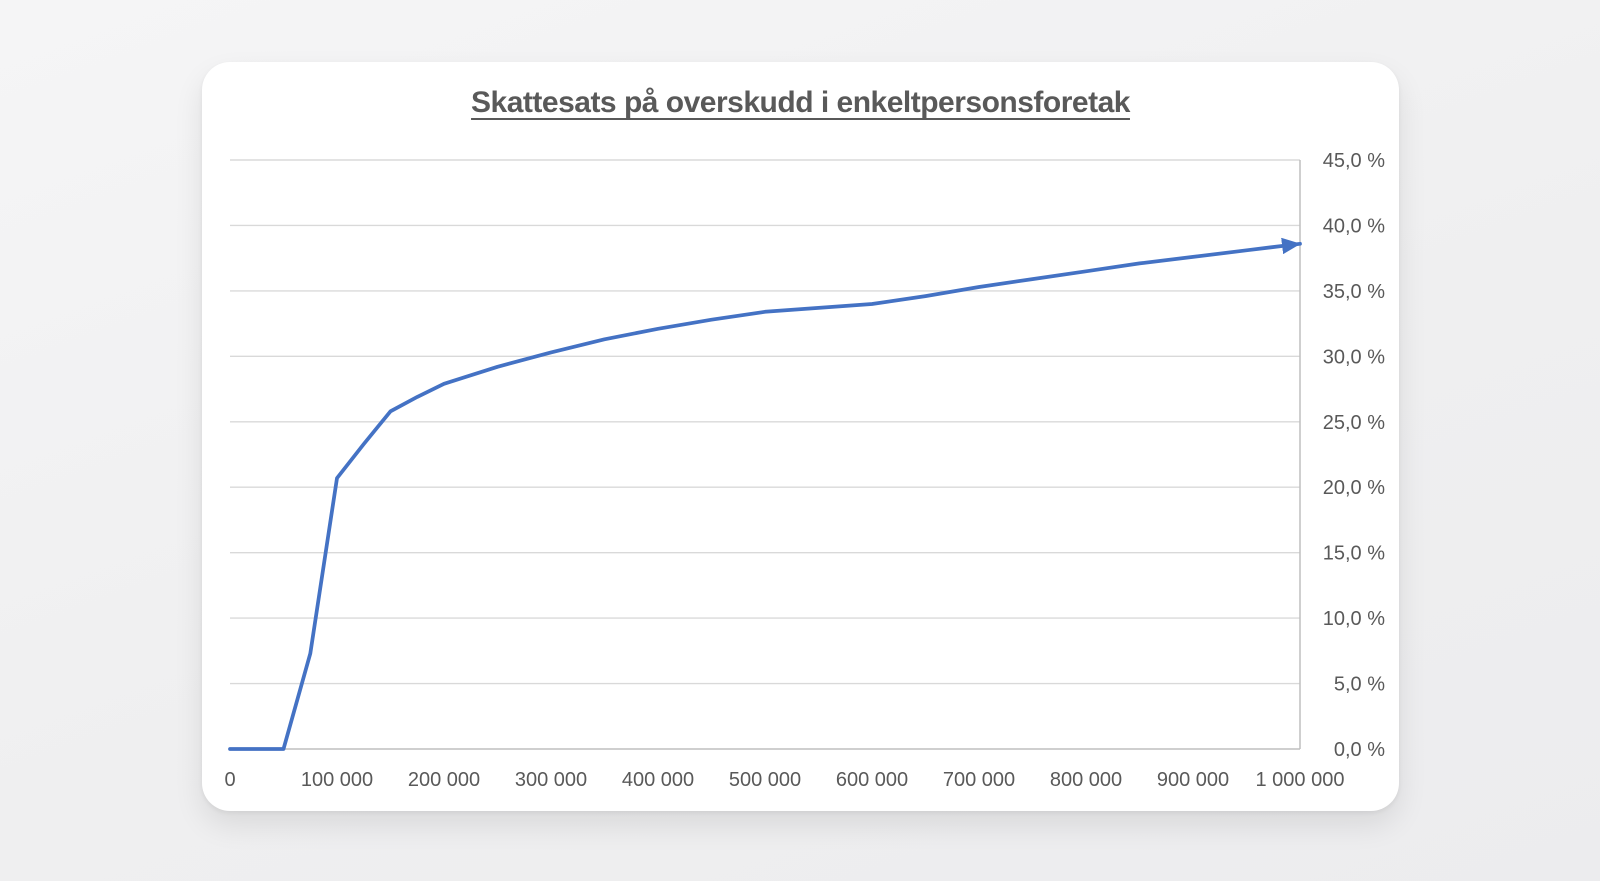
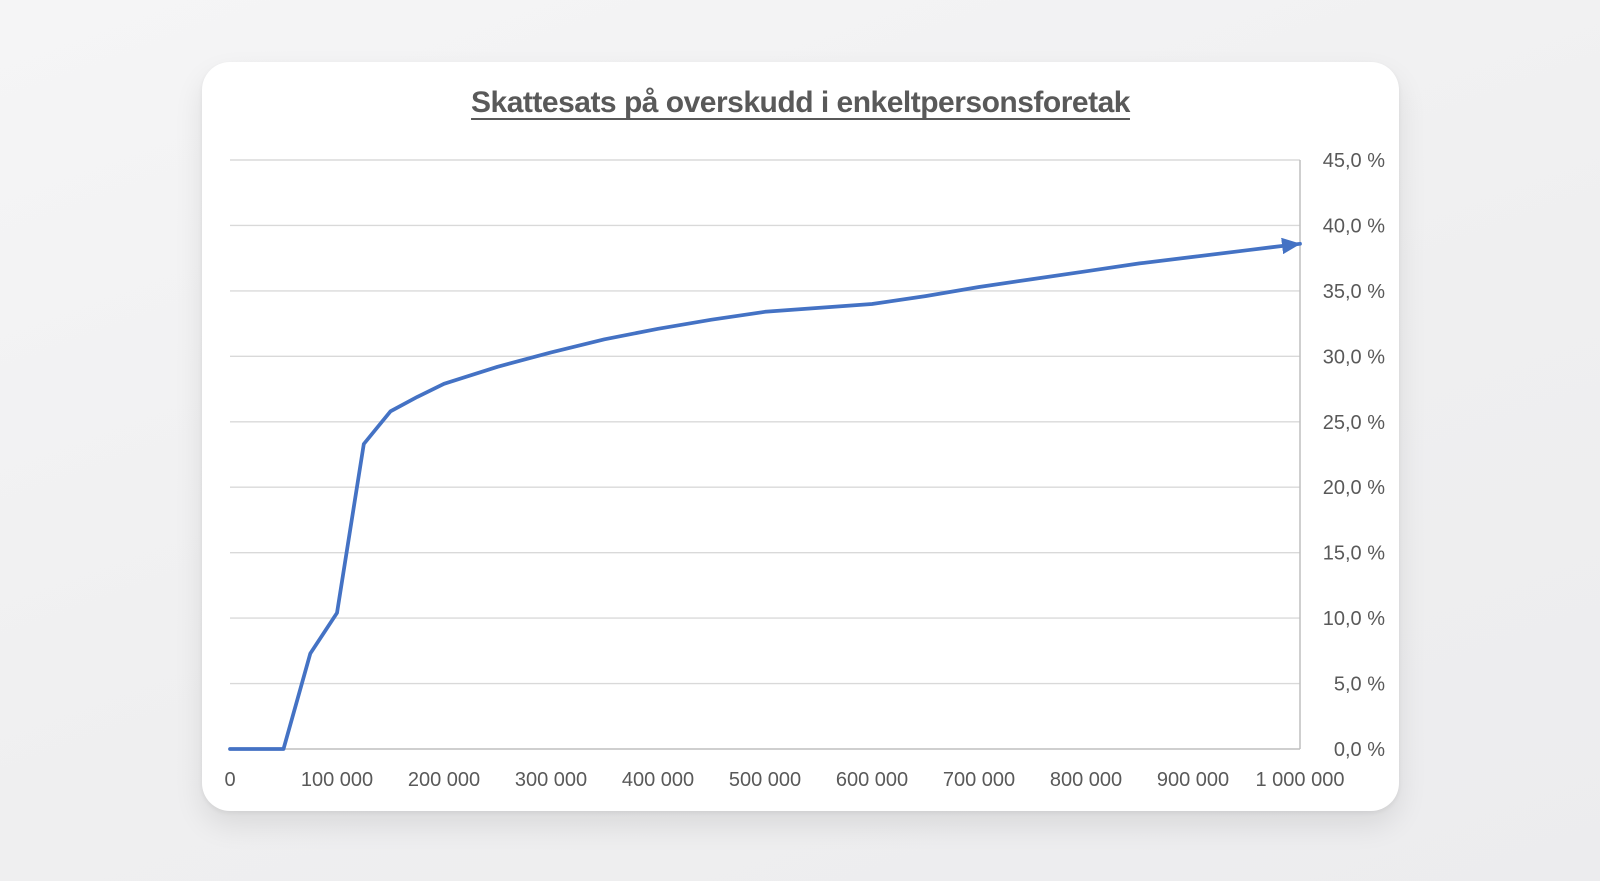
100000: 20,7% -> 10,4%
